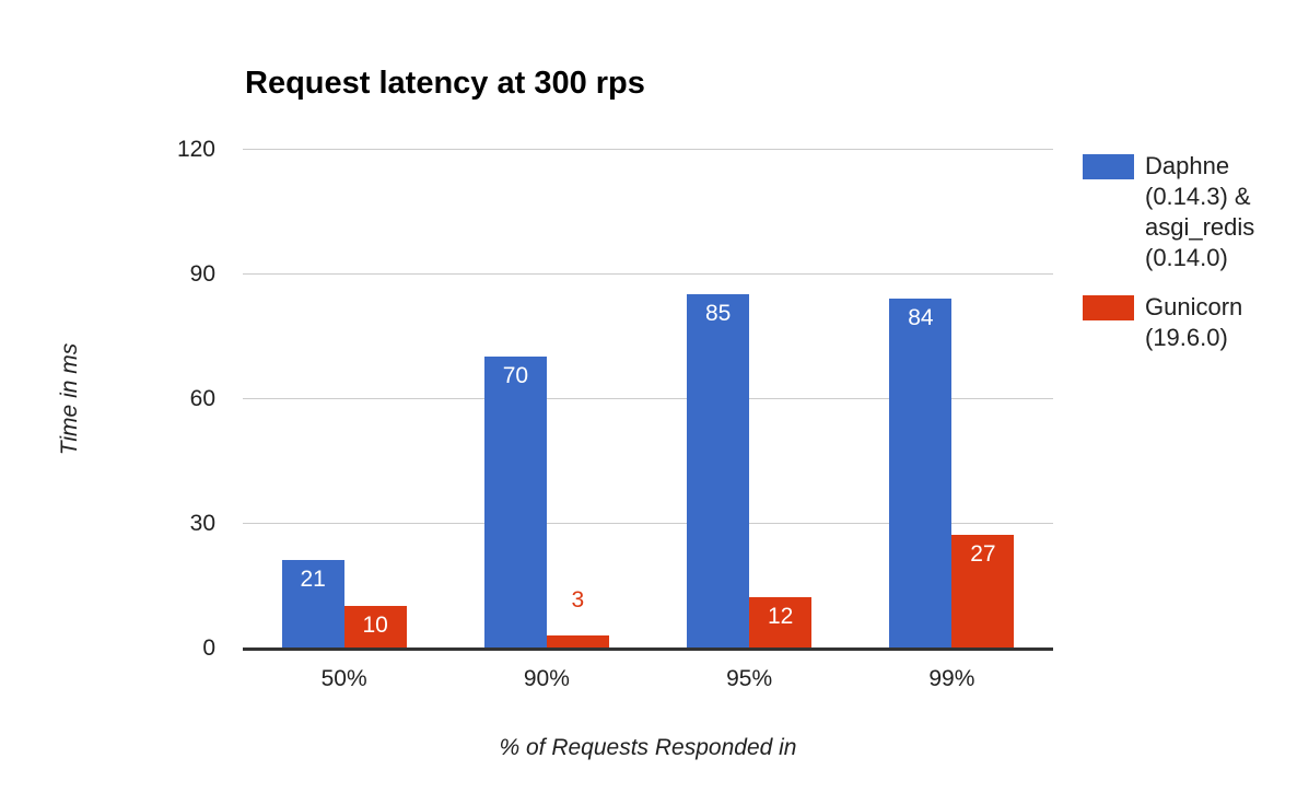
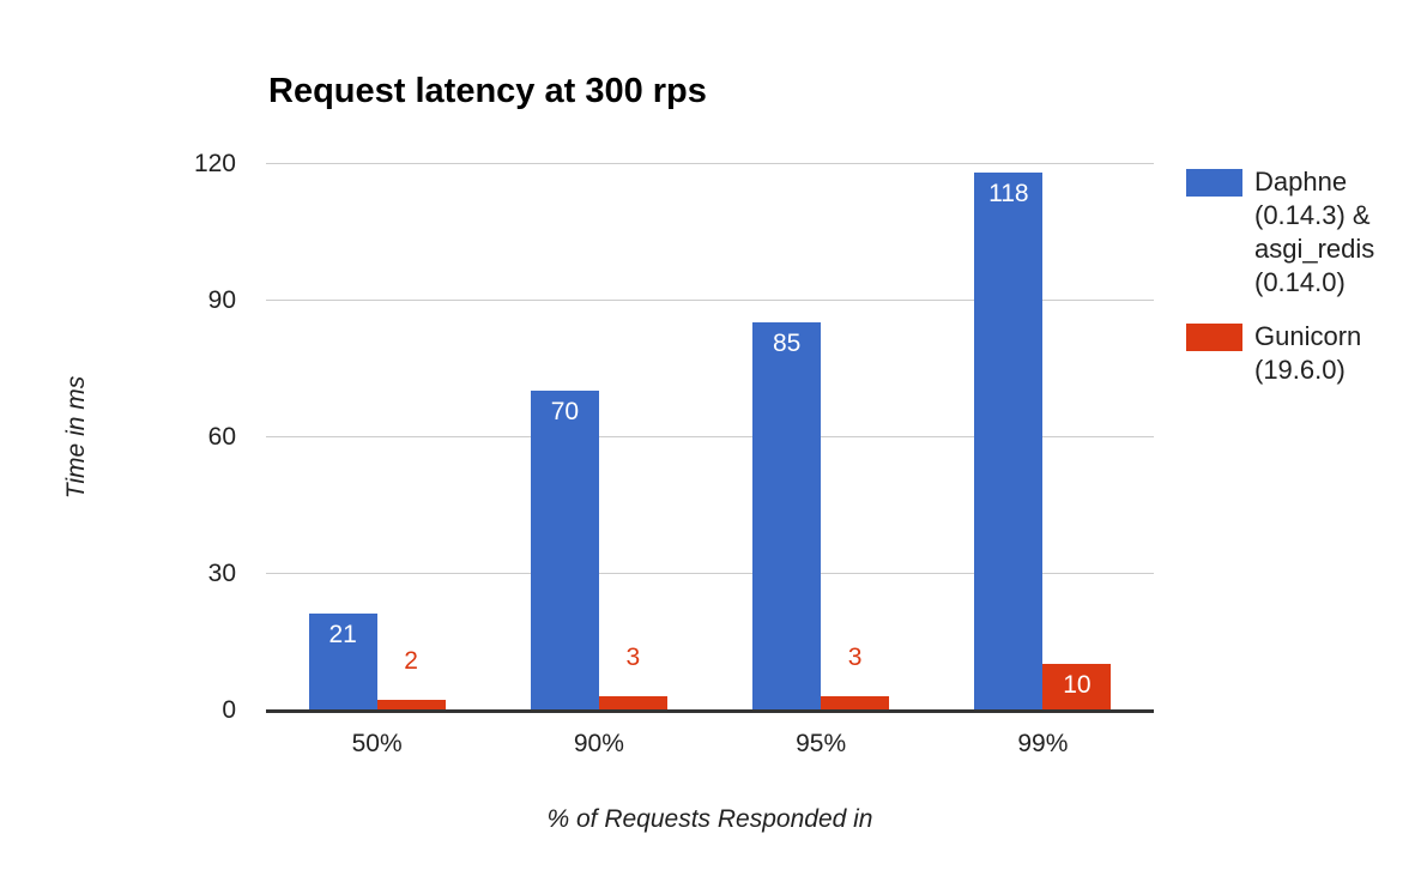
Gunicorn (19.6.0)/50%: 10 -> 2
Gunicorn (19.6.0)/95%: 12 -> 3
Daphne (0.14.3) & asgi_redis (0.14.0)/99%: 84 -> 118
Gunicorn (19.6.0)/99%: 27 -> 10
